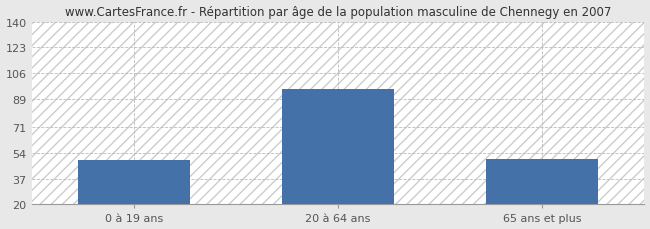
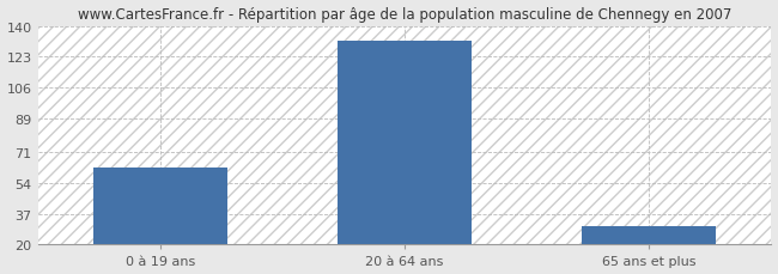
0 à 19 ans: 49 -> 62
20 à 64 ans: 96 -> 132
65 ans et plus: 50 -> 30
